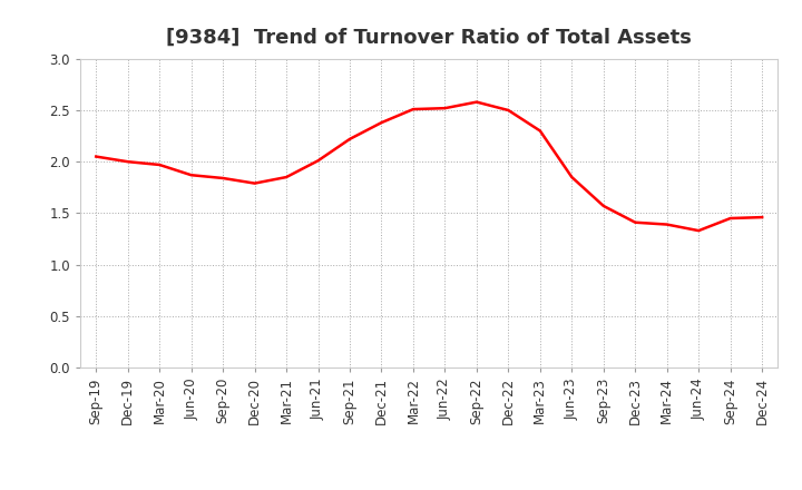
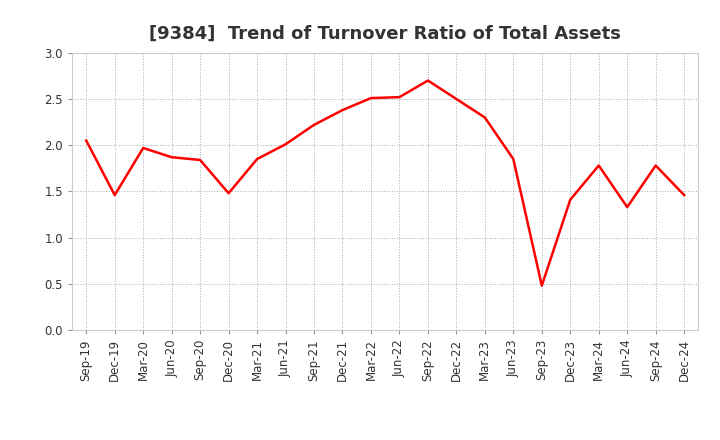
Dec-19: 2.00 -> 1.46
Dec-20: 1.79 -> 1.48
Sep-22: 2.58 -> 2.70
Sep-23: 1.57 -> 0.48
Mar-24: 1.39 -> 1.78
Sep-24: 1.45 -> 1.78
